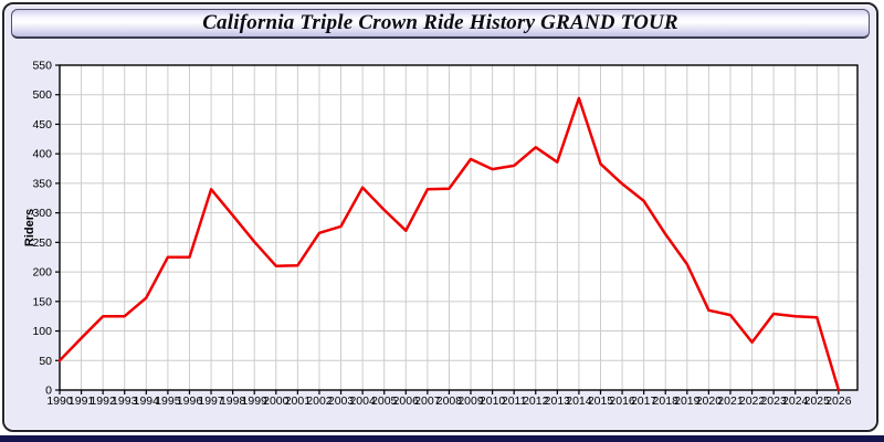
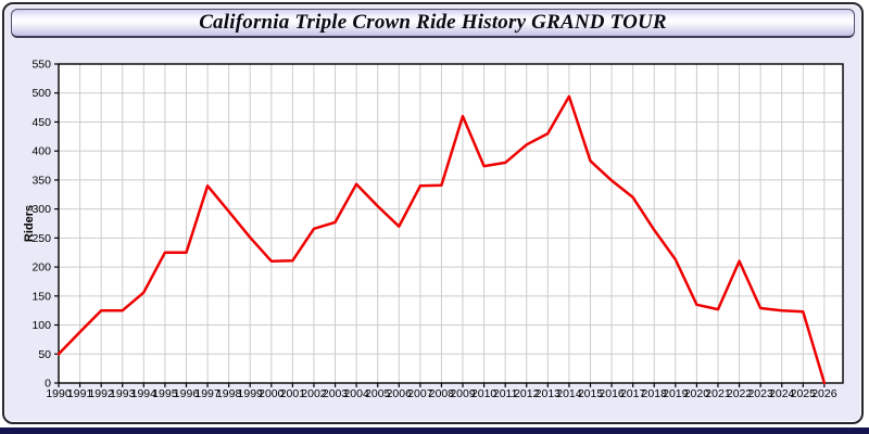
2009: 390 -> 460
2013: 390 -> 430
2022: 80 -> 210
